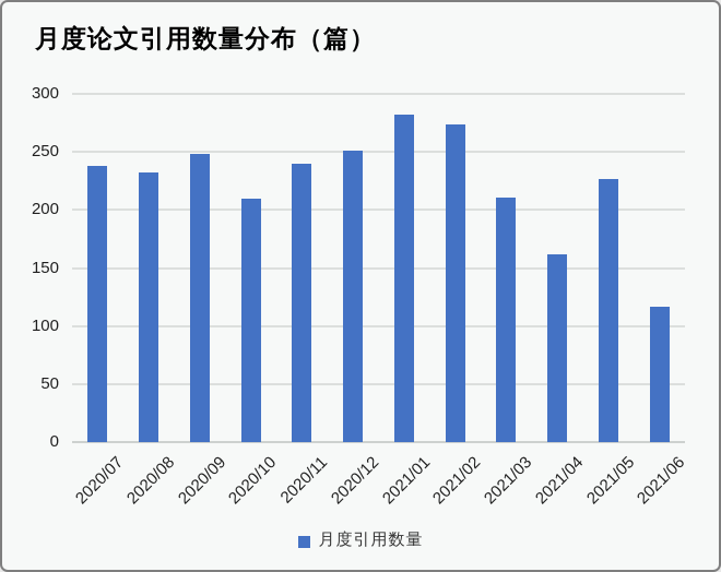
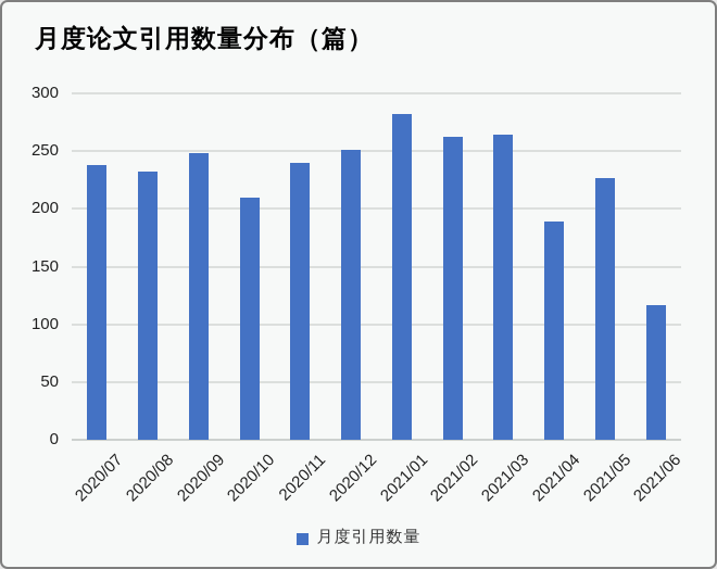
2021/02: 274 -> 262
2021/03: 211 -> 264
2021/04: 162 -> 189
